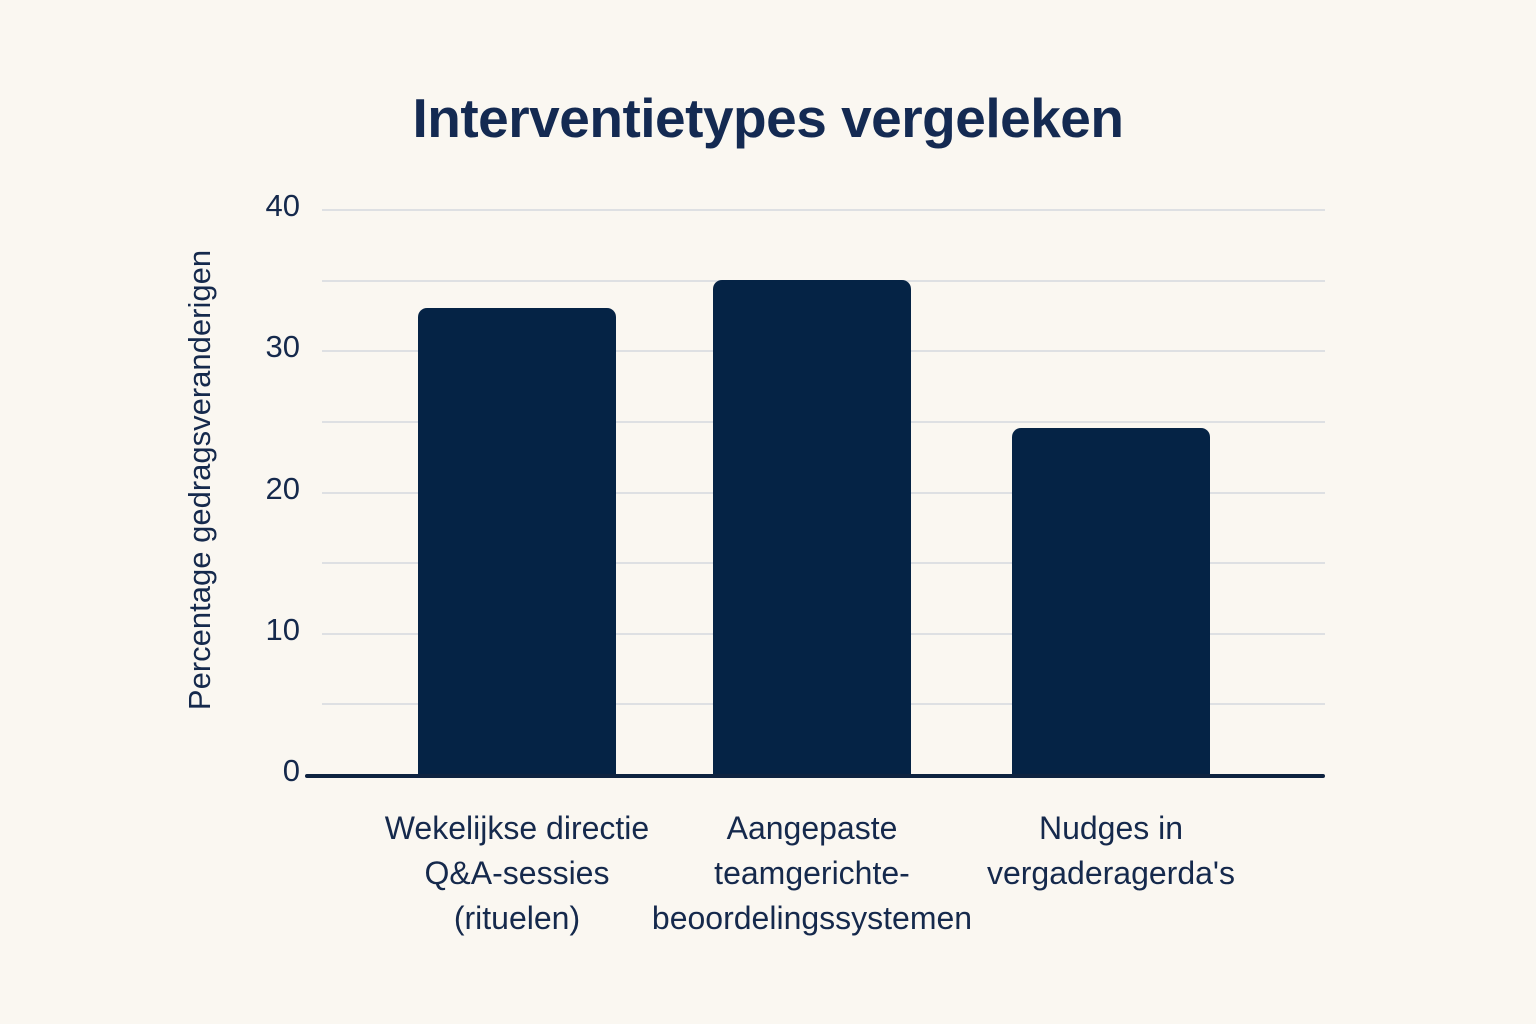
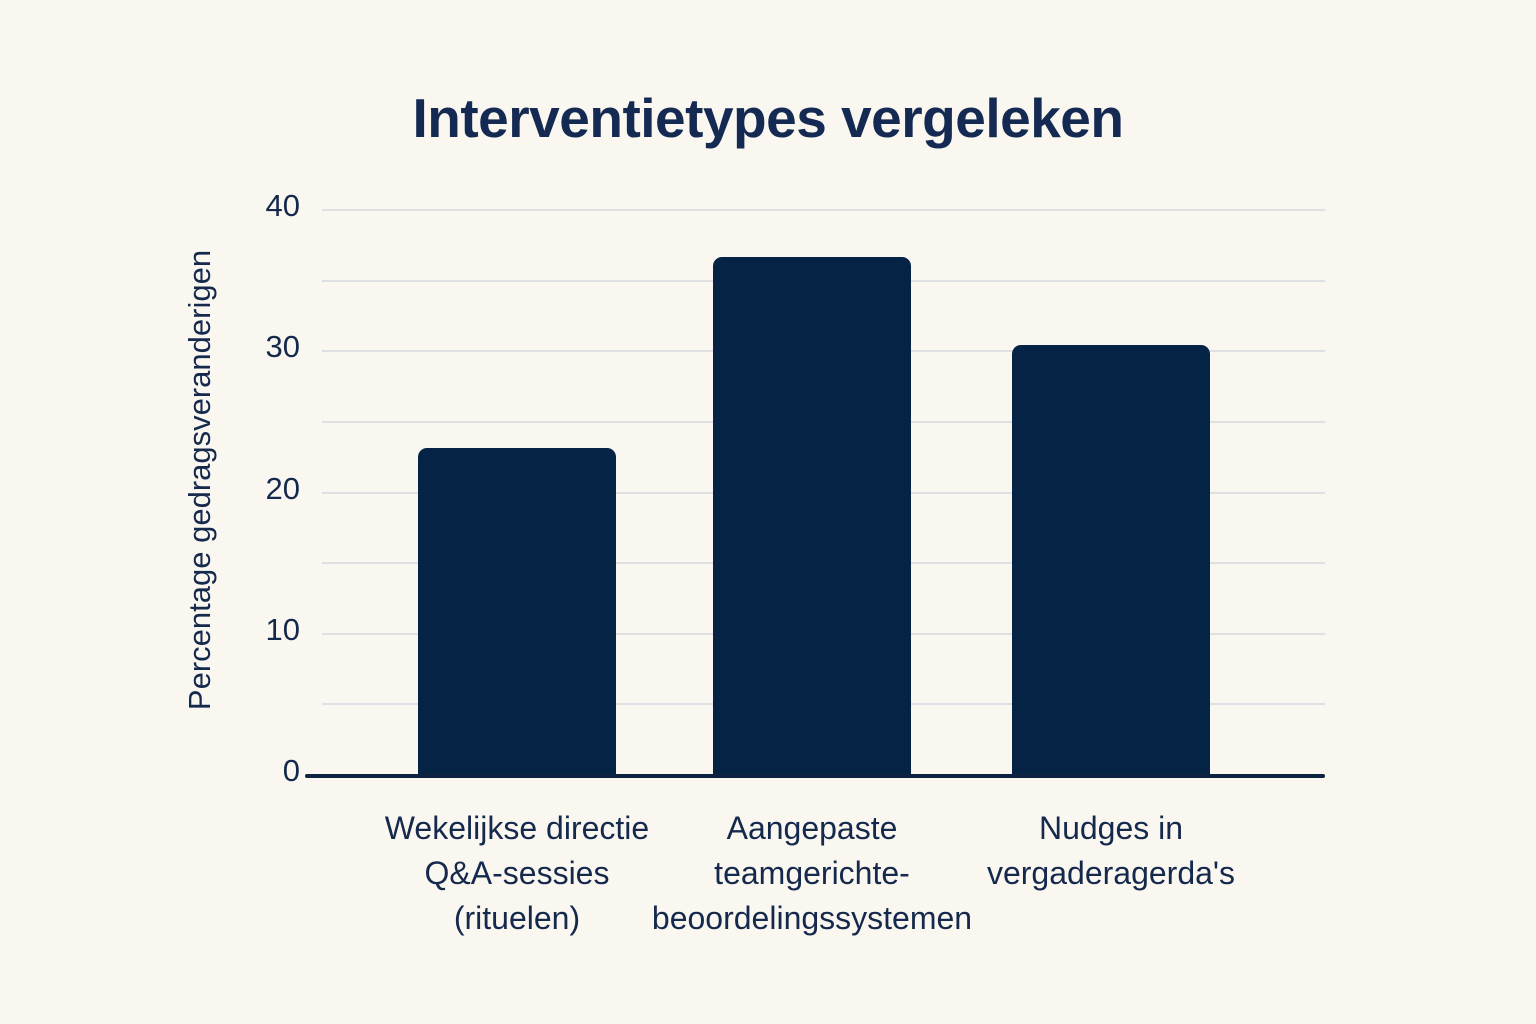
Wekelijkse directie Q&A-sessies (rituelen): 33.0 -> 23.1
Aangepaste teamgerichte- beoordelingssystemen: 35.0 -> 36.6
Nudges in vergaderagerda's: 24.5 -> 30.4
